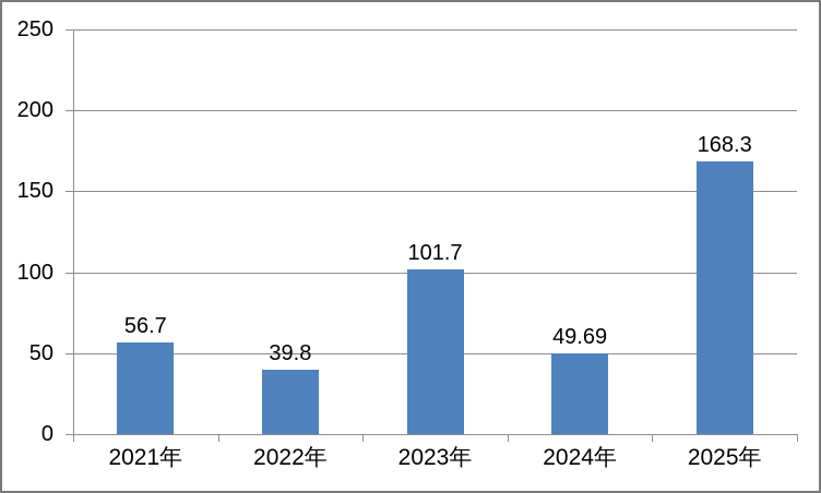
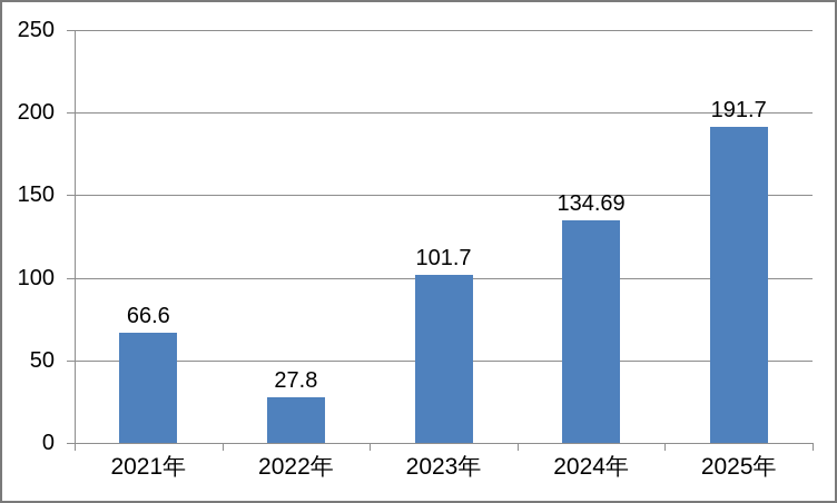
2021年: 56.7 -> 66.6
2022年: 39.8 -> 27.8
2024年: 49.69 -> 134.69
2025年: 168.3 -> 191.7
